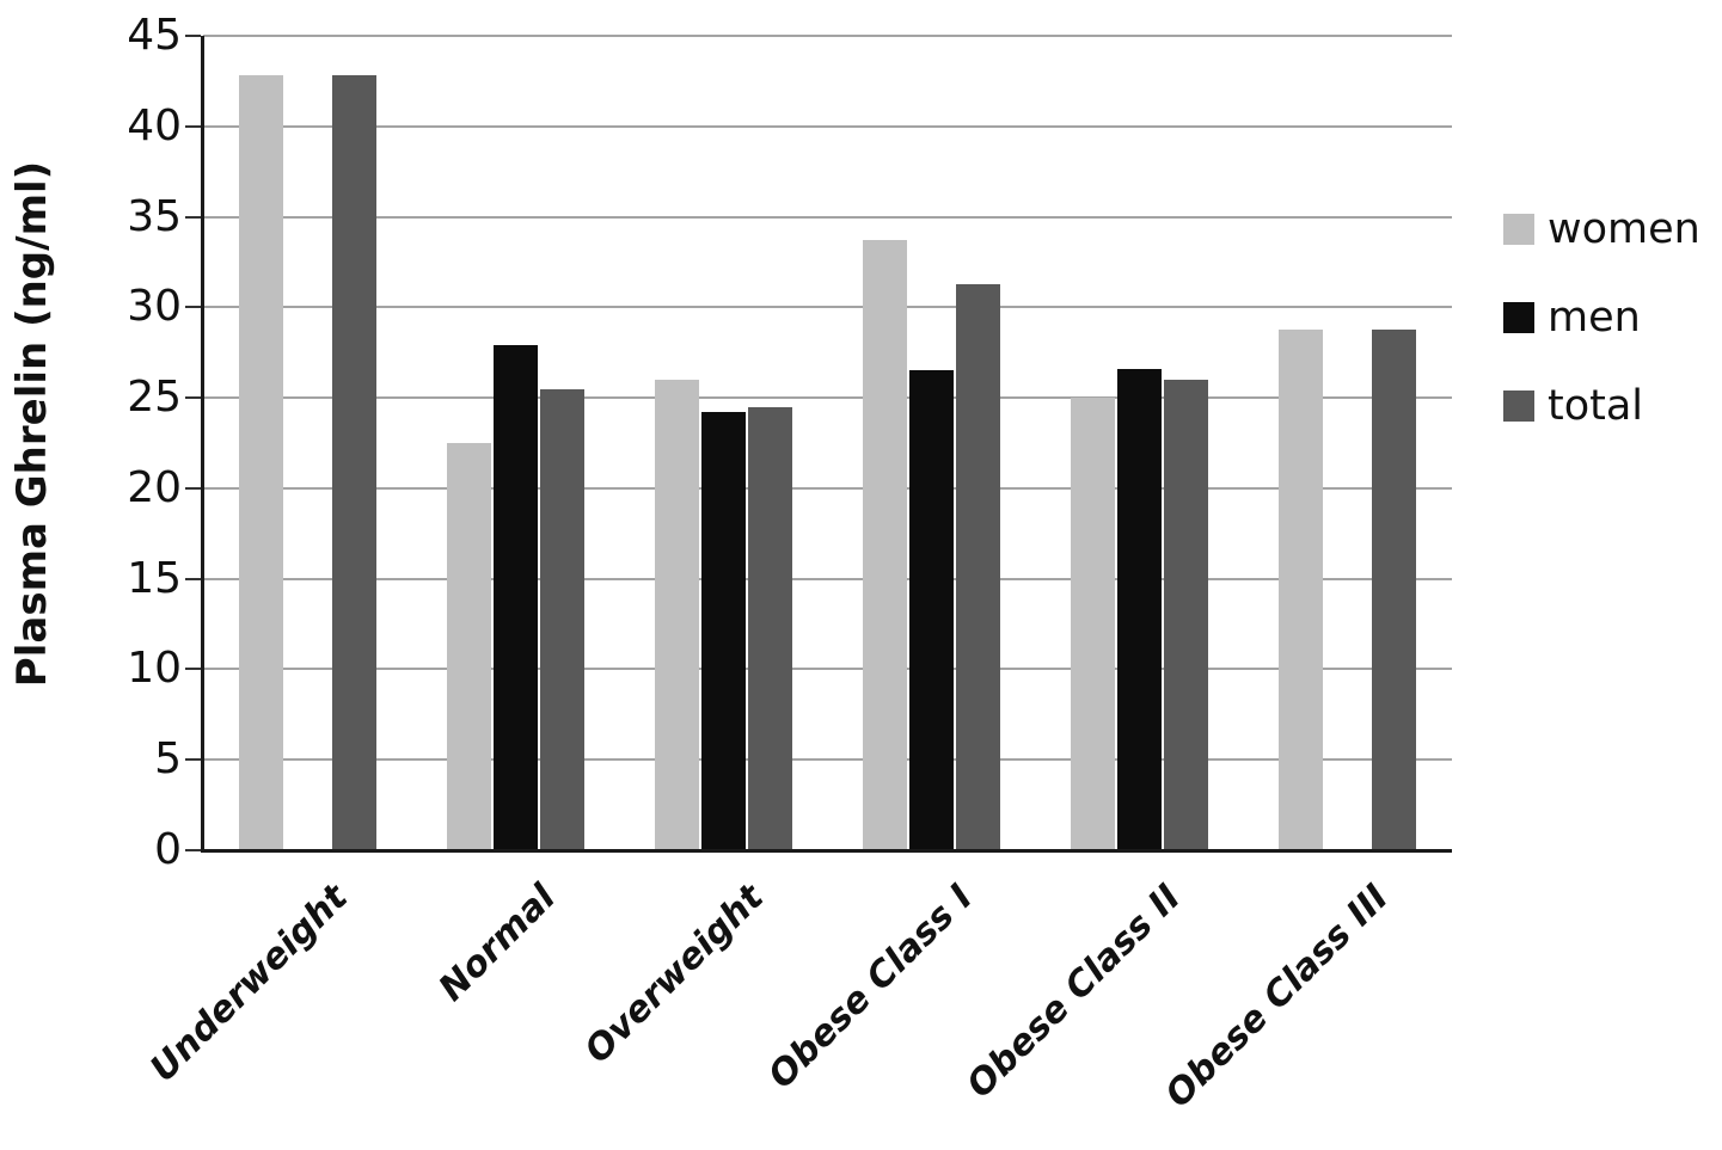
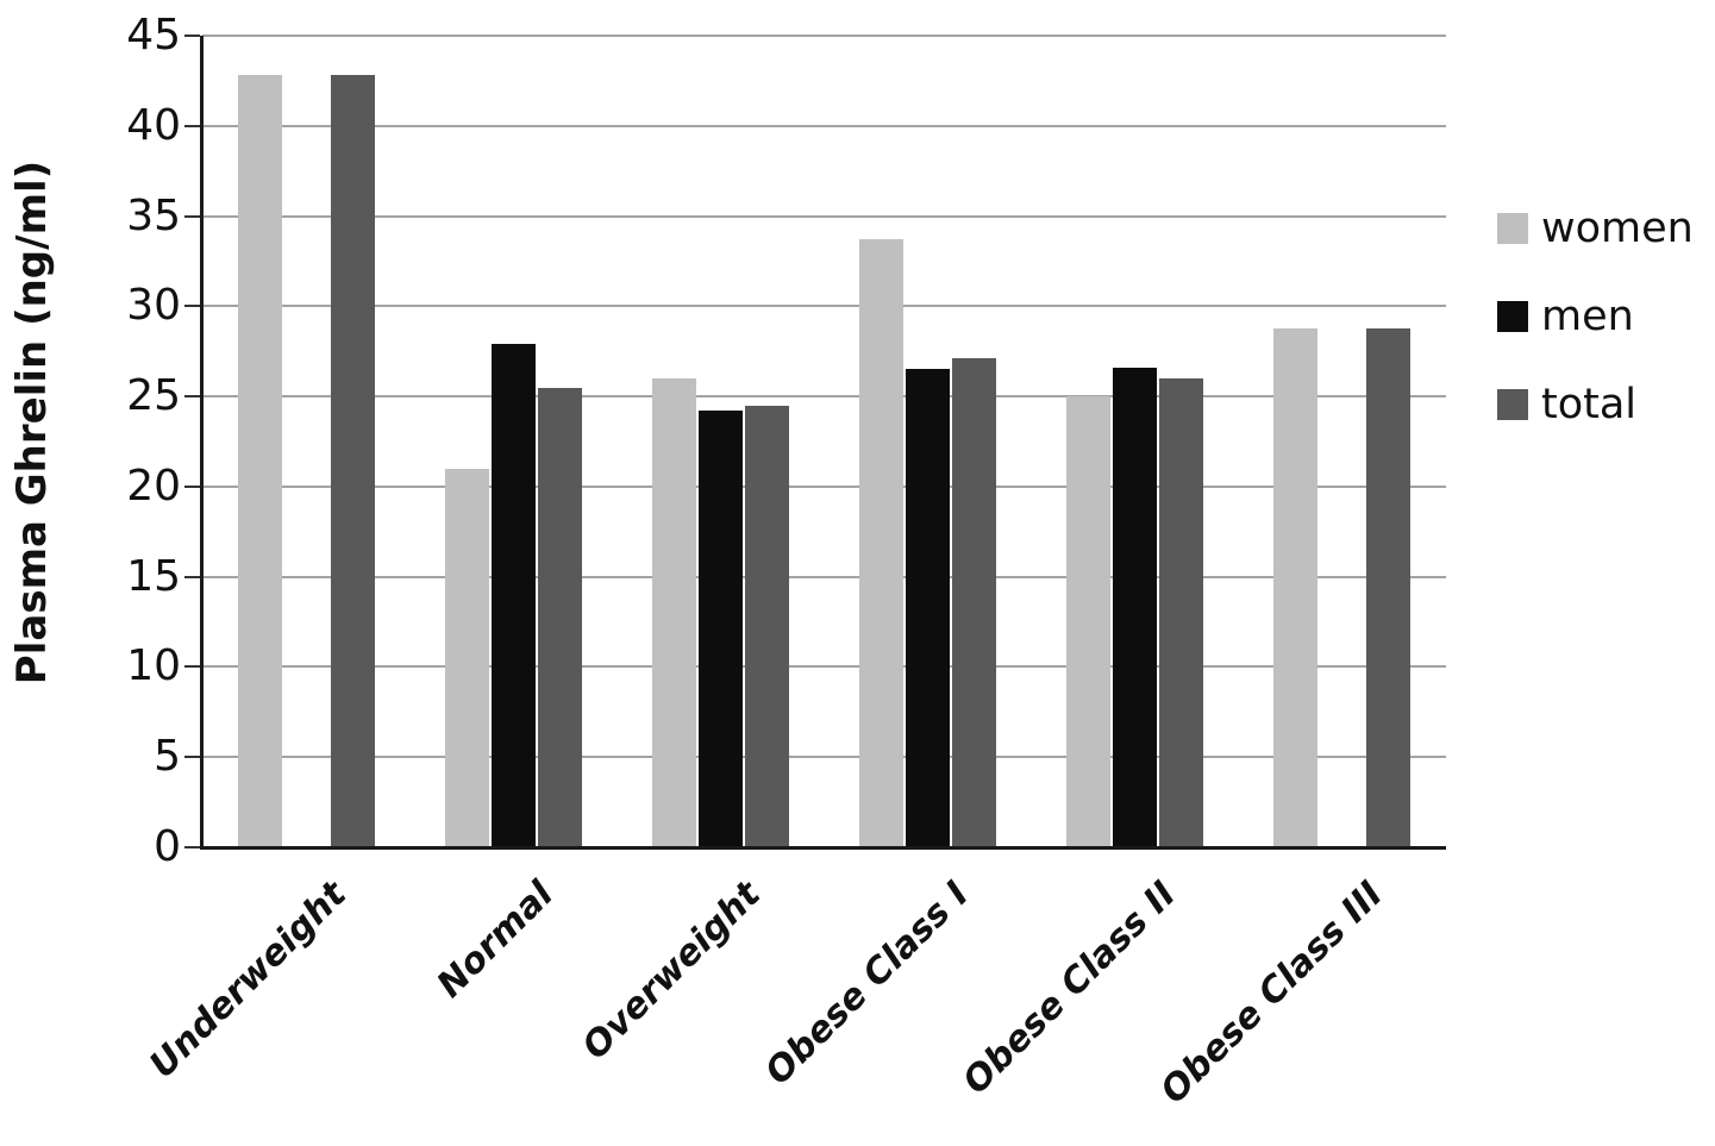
women/Normal: 22.5 -> 21.0
total/Obese Class I: 31.3 -> 27.1
